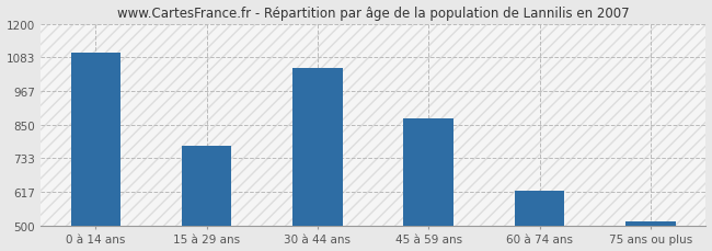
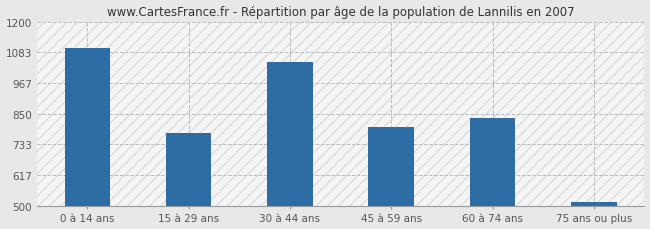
45 à 59 ans: 872 -> 800
60 à 74 ans: 622 -> 835
